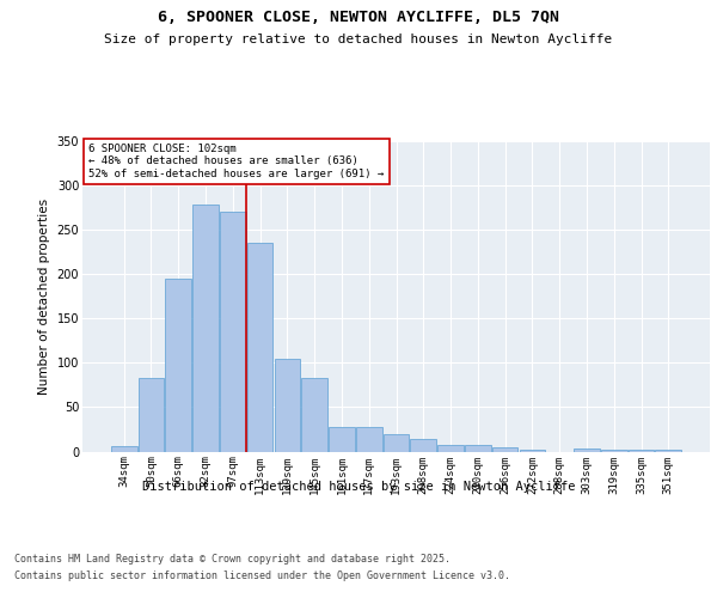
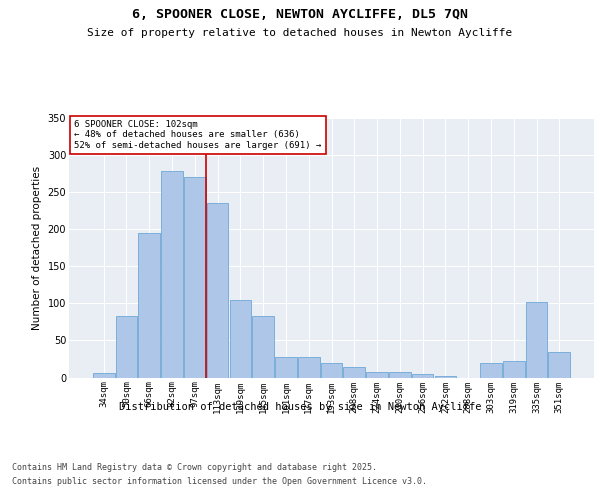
303sqm: 3 -> 20
319sqm: 2 -> 22
335sqm: 2 -> 102
351sqm: 2 -> 34
